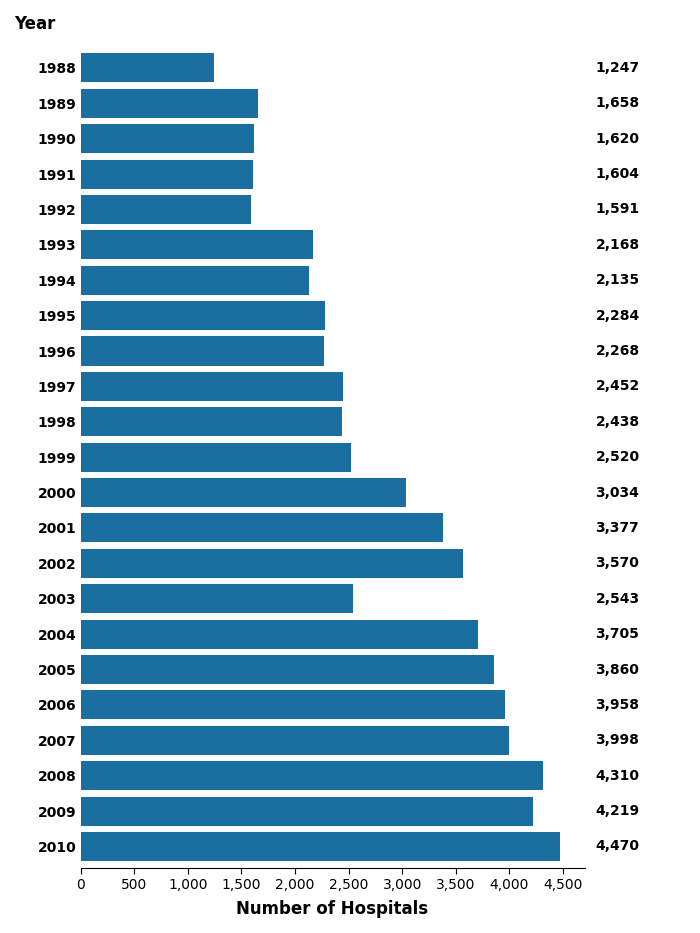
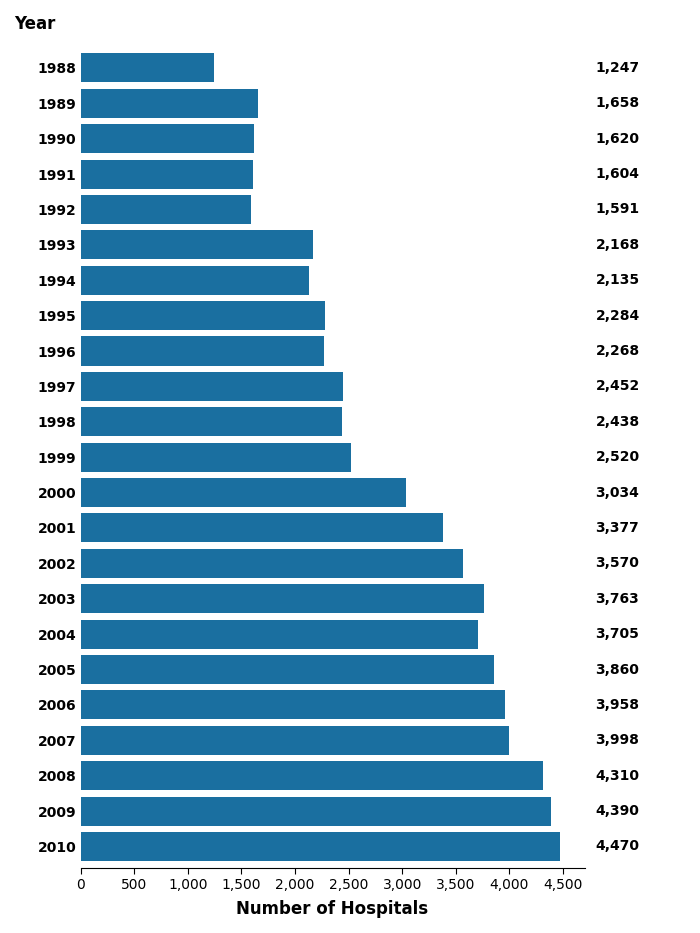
2003: 2,543 -> 3,763
2009: 4,219 -> 4,390
